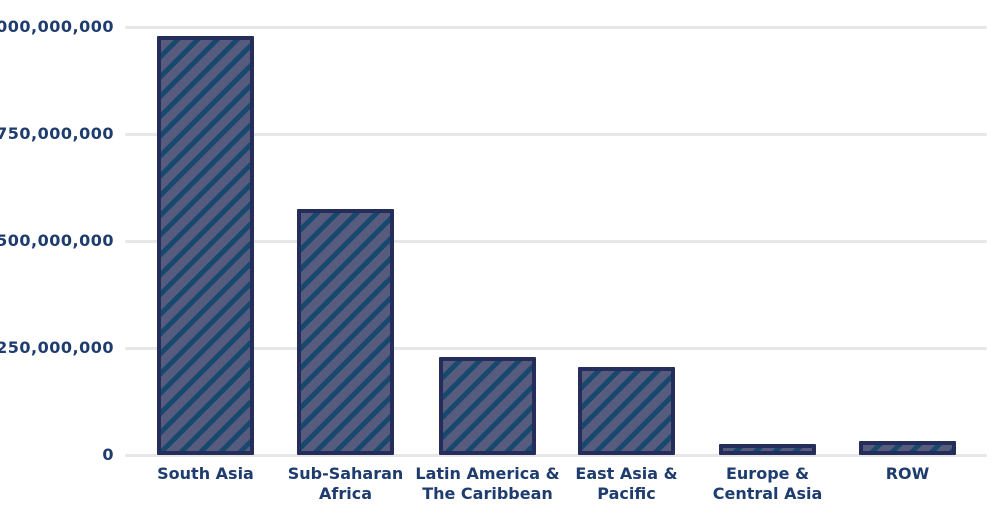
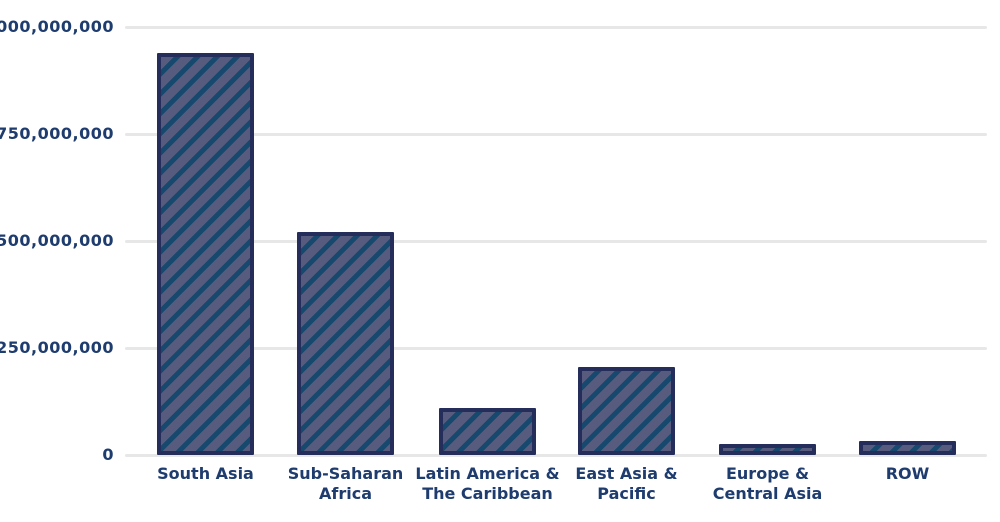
South Asia: 980000000 -> 940000000
Sub-Saharan Africa: 580000000 -> 520000000
Latin America & The Caribbean: 230000000 -> 110000000
